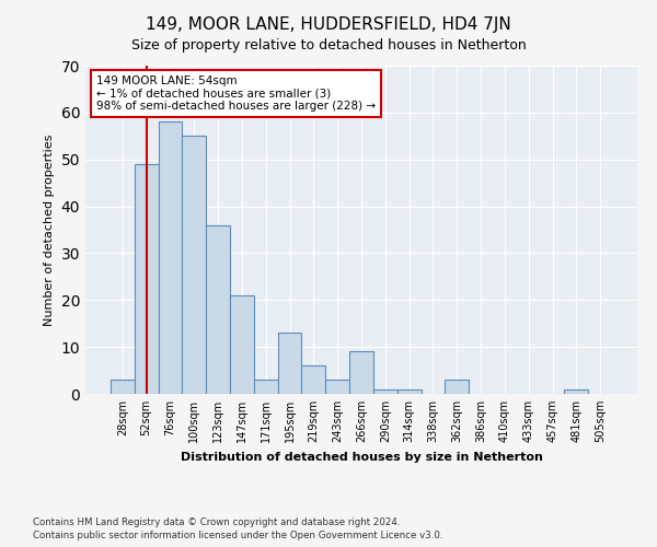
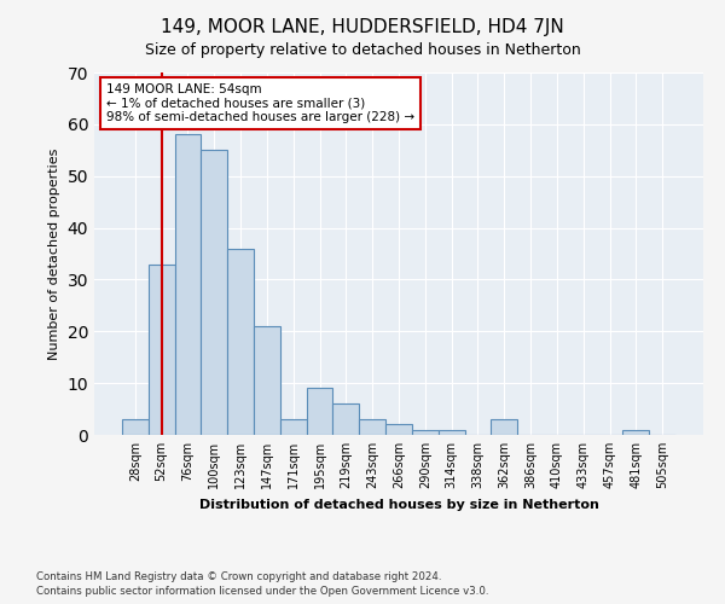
52sqm: 49 -> 33
195sqm: 13 -> 9
266sqm: 9 -> 2
